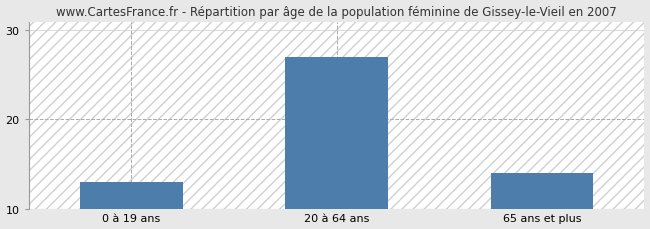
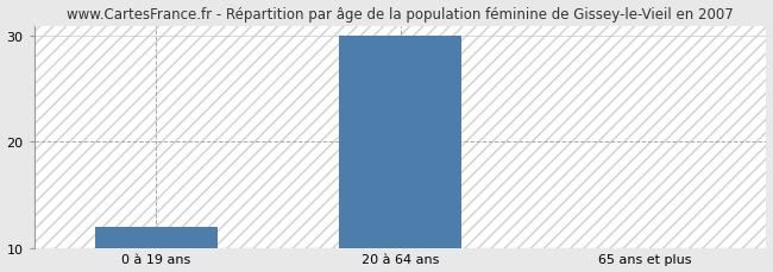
0 à 19 ans: 13 -> 12
20 à 64 ans: 27 -> 30
65 ans et plus: 14 -> 10
